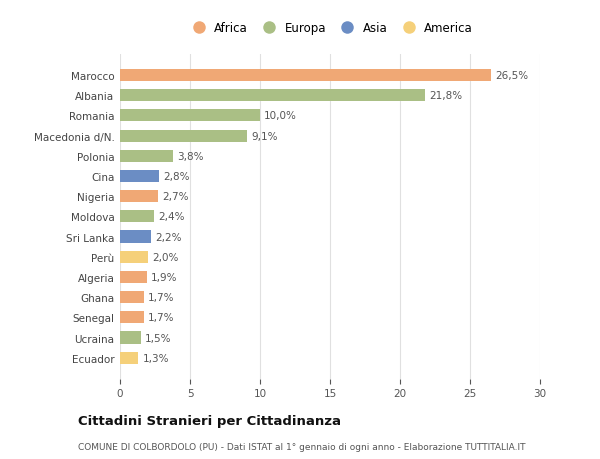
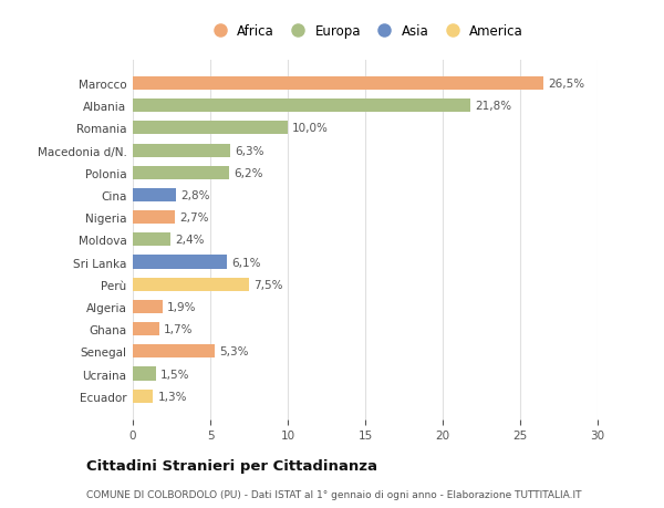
Macedonia d/N.: 9,1% -> 6,3%
Polonia: 3,8% -> 6,2%
Sri Lanka: 2,2% -> 6,1%
Perù: 2,0% -> 7,5%
Senegal: 1,7% -> 5,3%
